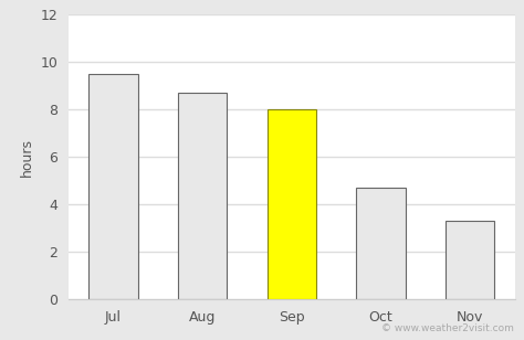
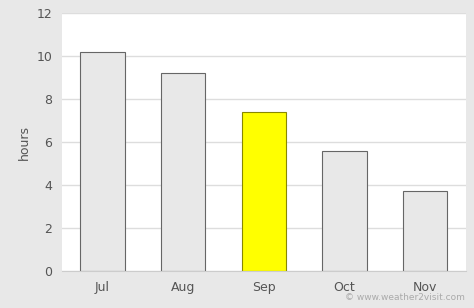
Jul: 9.5 -> 10.2
Aug: 8.7 -> 9.2
Sep: 8.0 -> 7.4
Oct: 4.7 -> 5.6
Nov: 3.3 -> 3.7
